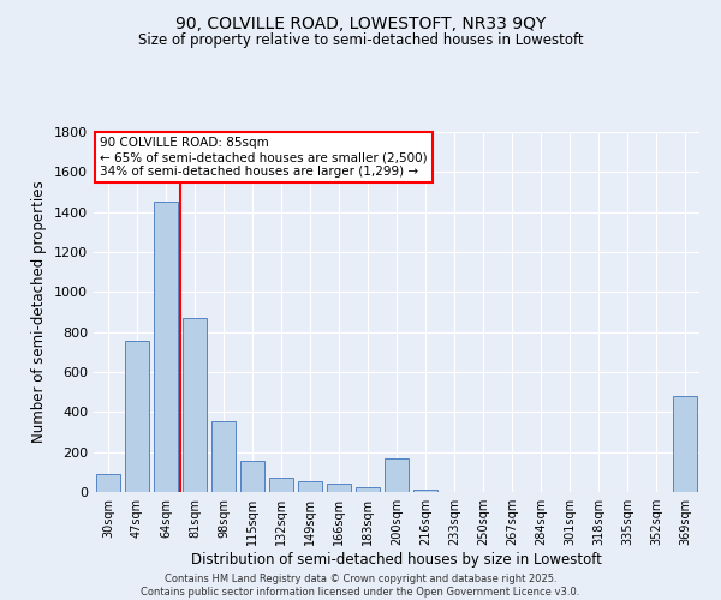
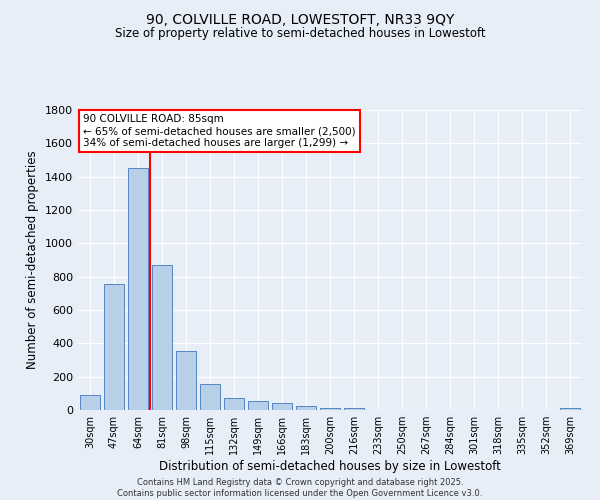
200sqm: 170 -> 10
369sqm: 480 -> 10
